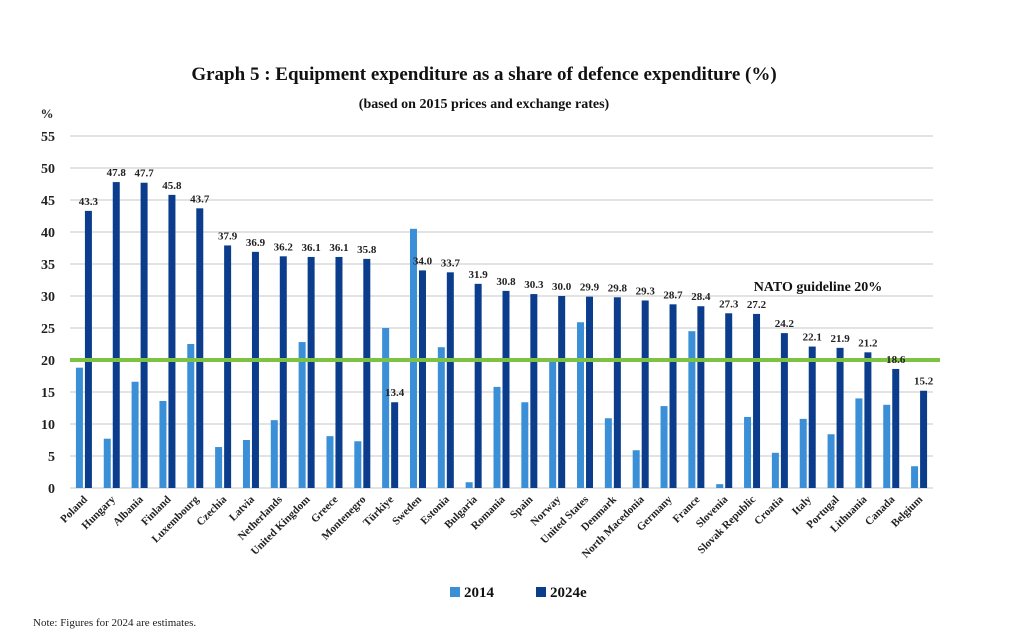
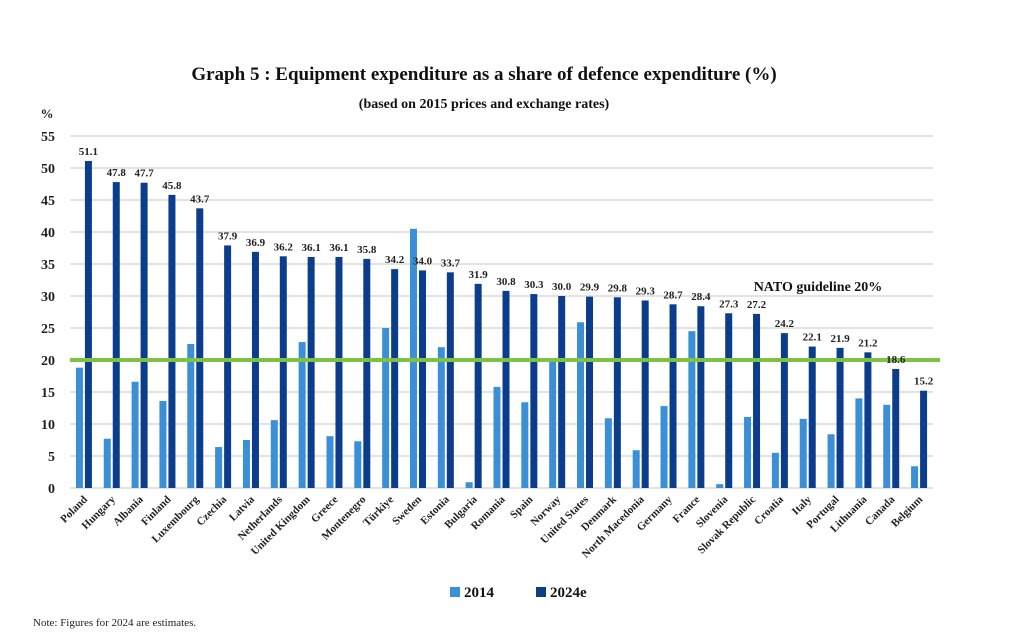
2024e/Poland: 43.3 -> 51.1
2024e/Türkiye: 13.4 -> 34.2
